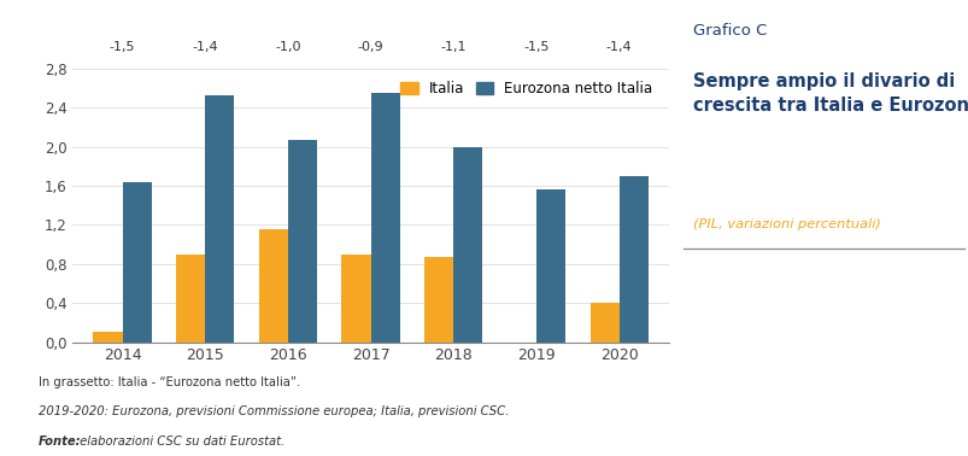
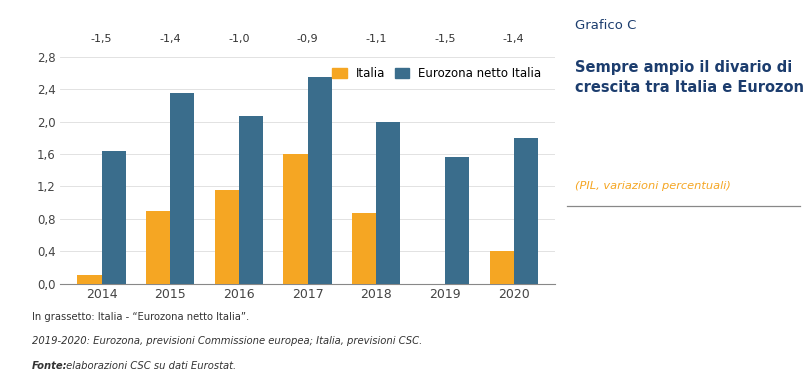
Eurozona netto Italia/2015: 2,52 -> 2,35
Italia/2017: 0,90 -> 1,60
Eurozona netto Italia/2020: 1,70 -> 1,80
